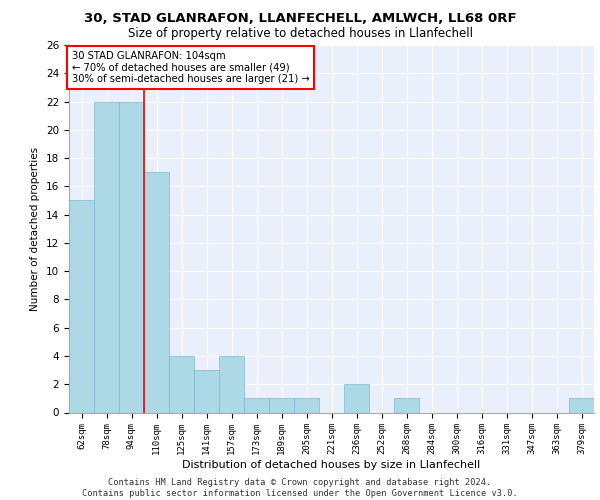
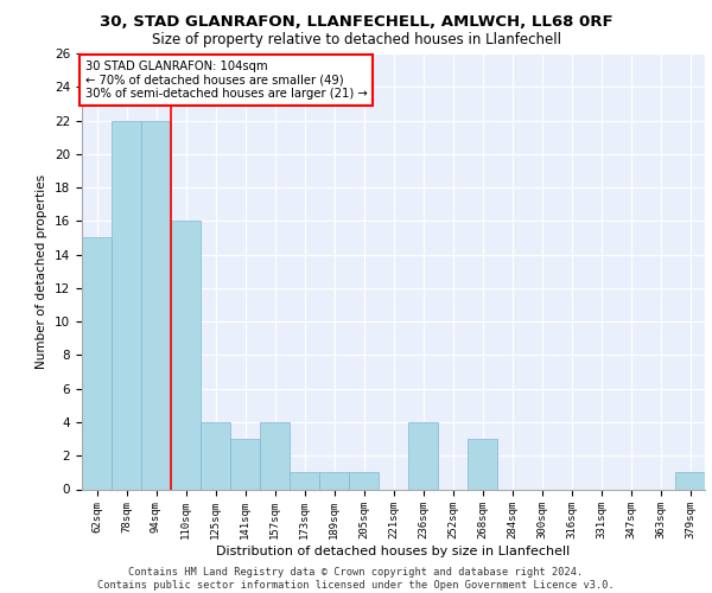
110sqm: 17 -> 16
236sqm: 2 -> 4
268sqm: 1 -> 3
